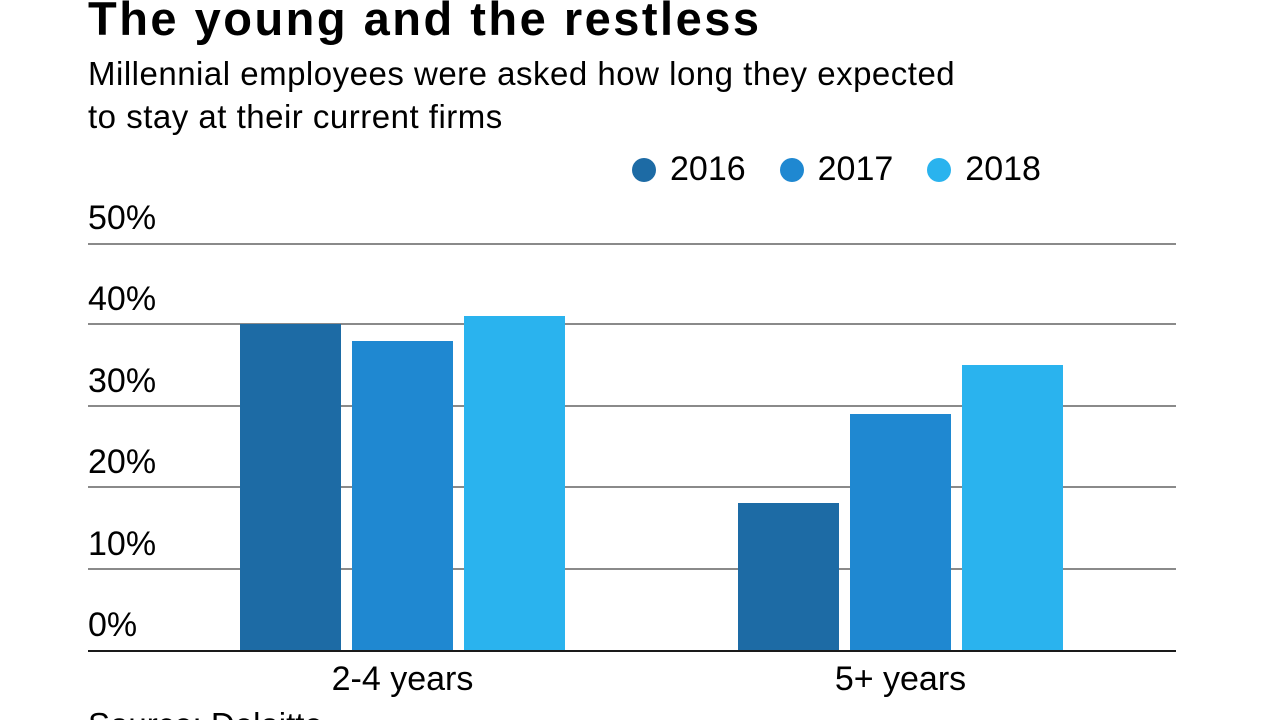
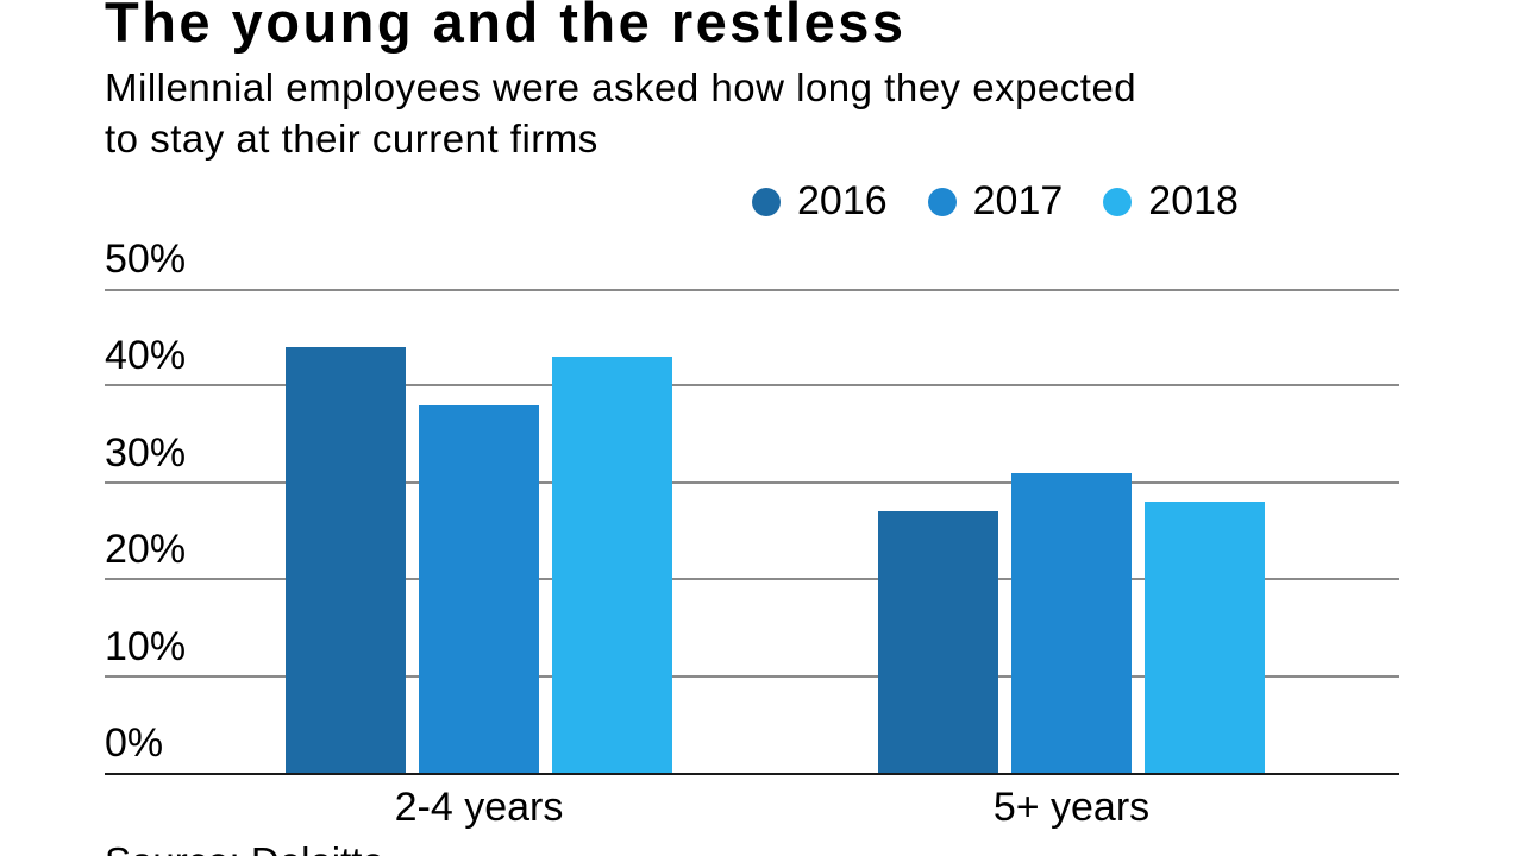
2016/2-4 years: 40% -> 44%
2018/2-4 years: 41% -> 43%
2016/5+ years: 18% -> 27%
2017/5+ years: 29% -> 31%
2018/5+ years: 35% -> 28%
